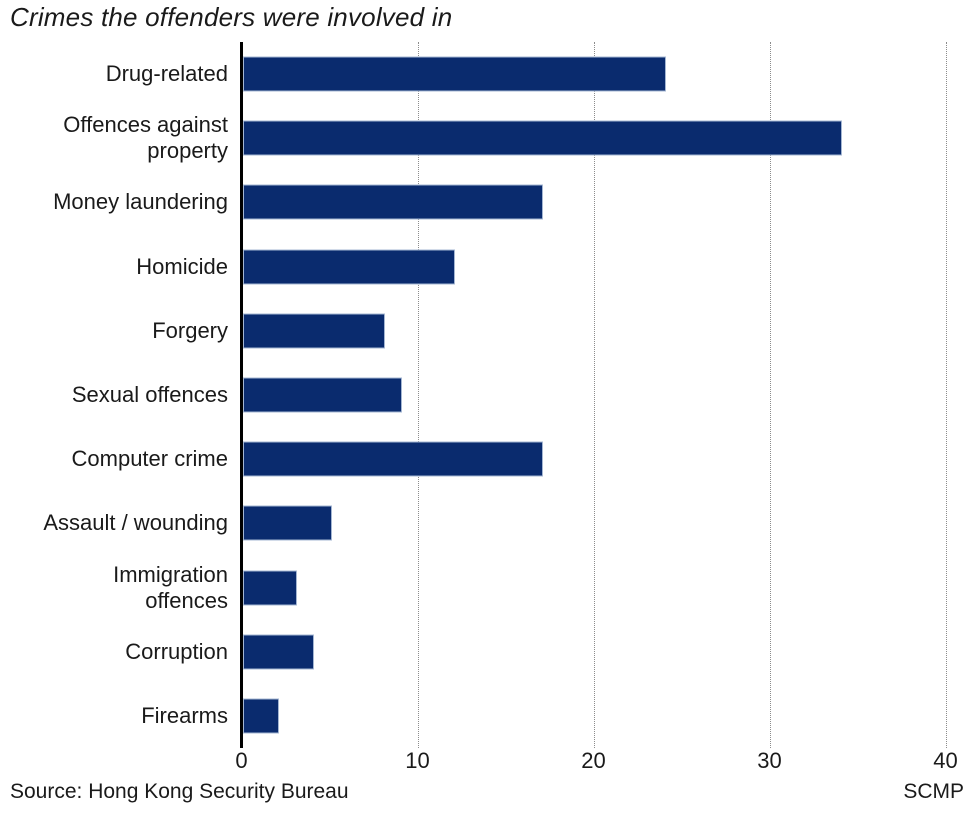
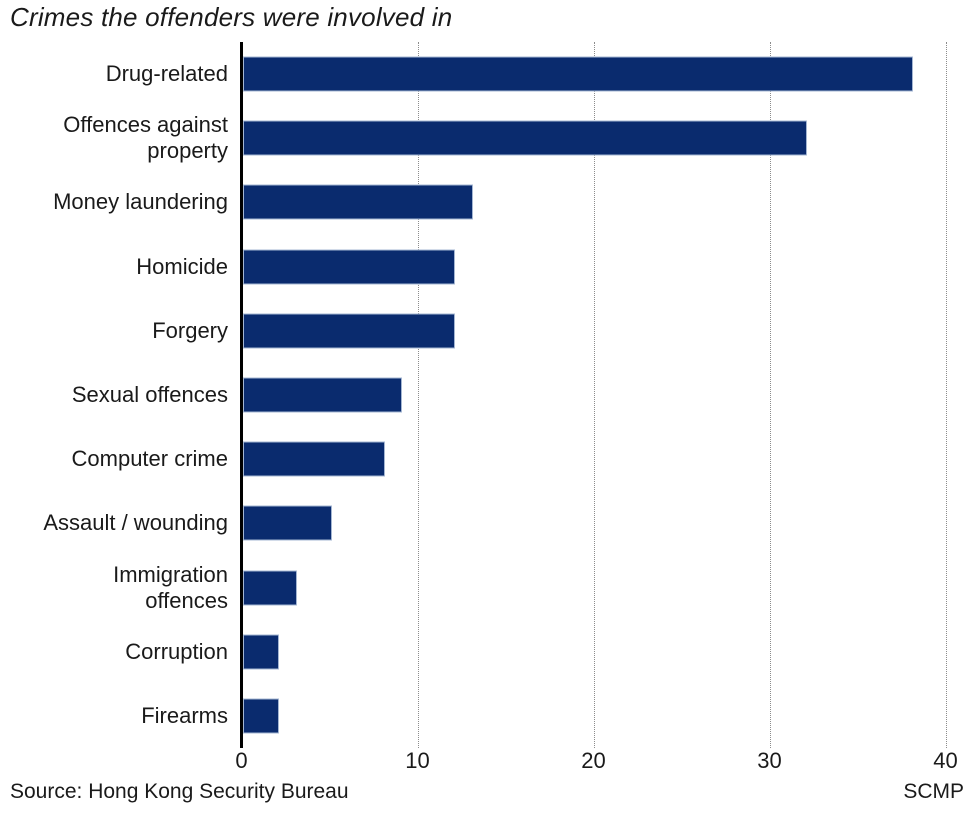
Drug-related: 24 -> 38
Offences against property: 34 -> 32
Money laundering: 17 -> 13
Forgery: 8 -> 12
Computer crime: 17 -> 8
Corruption: 4 -> 2
